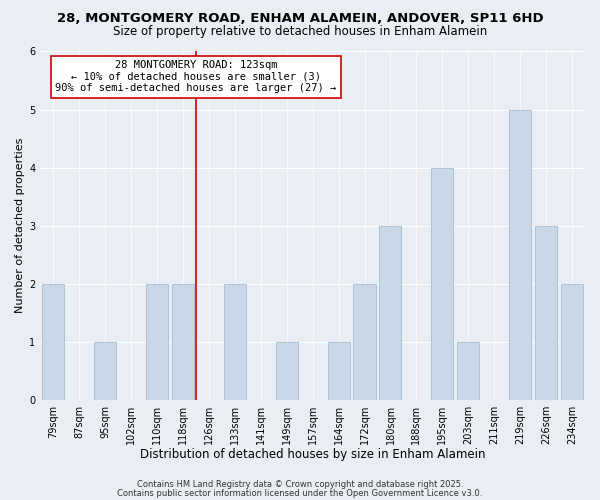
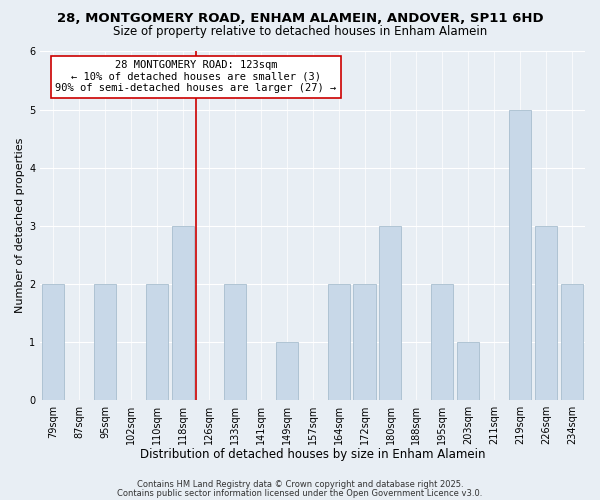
95sqm: 1 -> 2
118sqm: 2 -> 3
164sqm: 1 -> 2
195sqm: 4 -> 2
